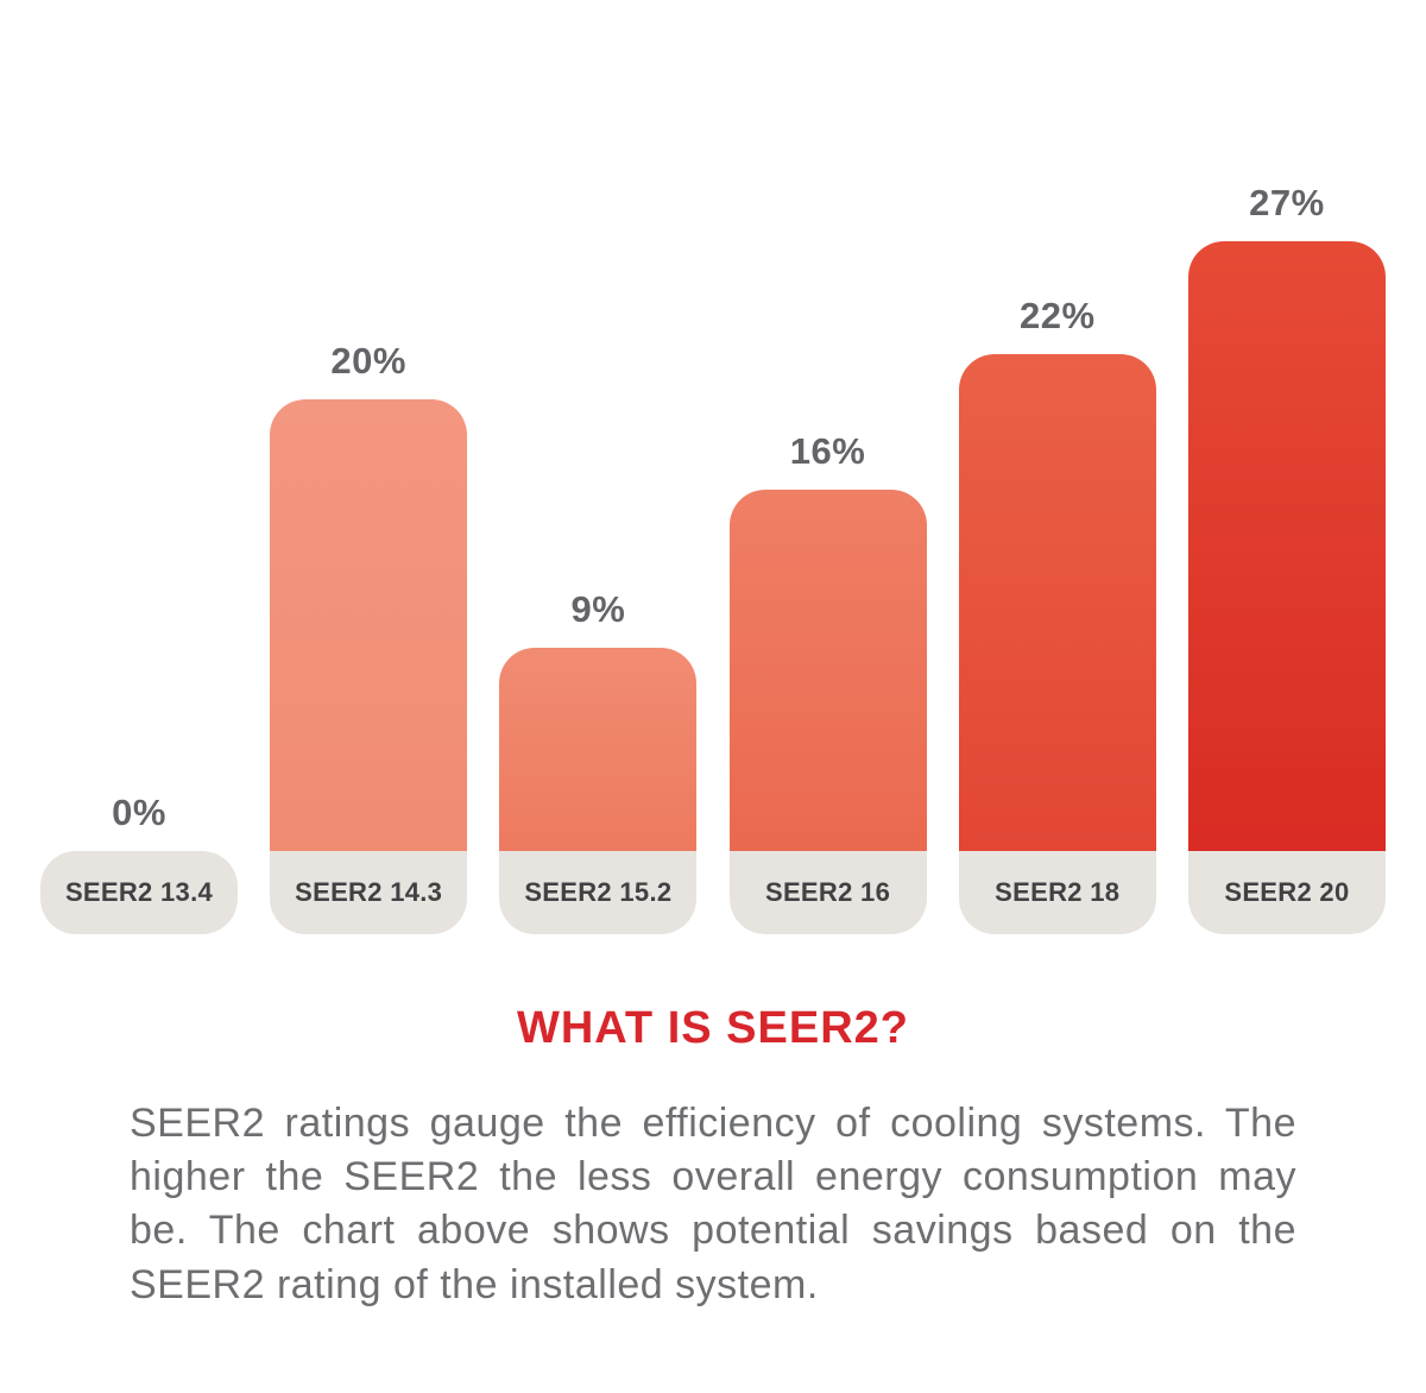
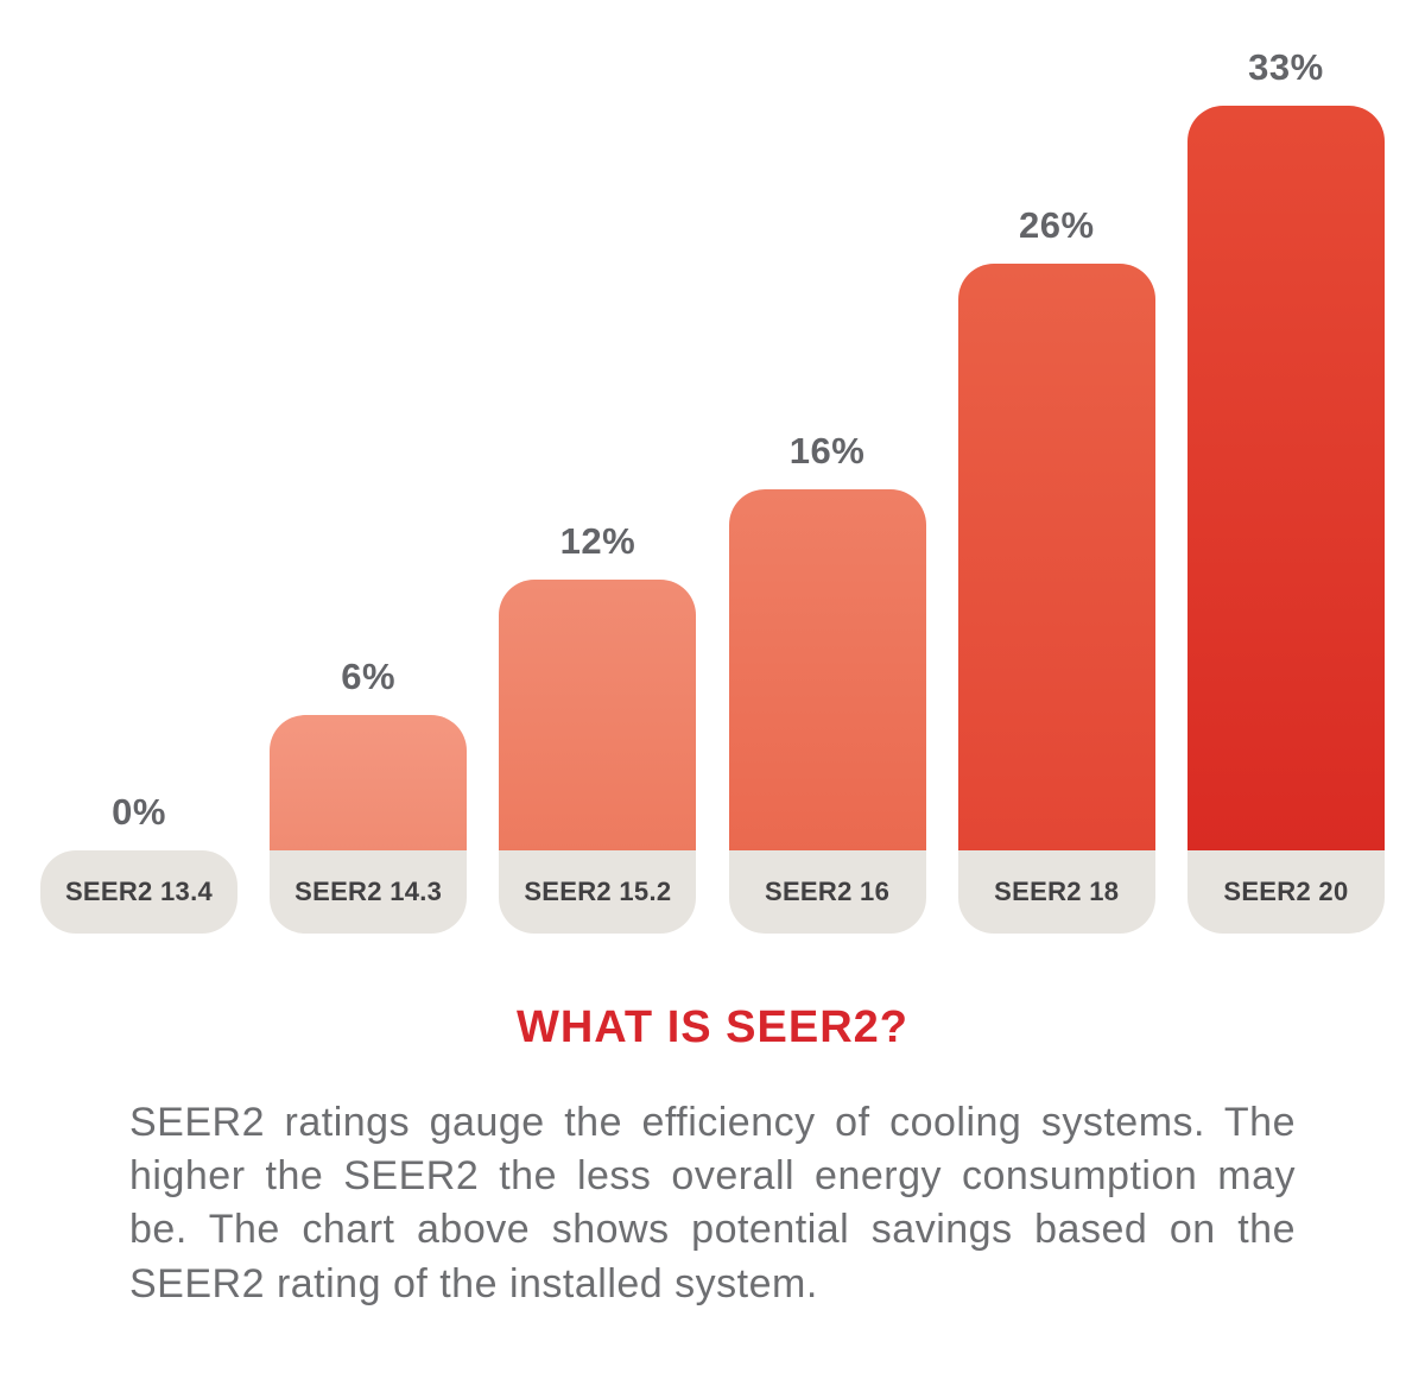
SEER2 14.3: 20% -> 6%
SEER2 15.2: 9% -> 12%
SEER2 18: 22% -> 26%
SEER2 20: 27% -> 33%
